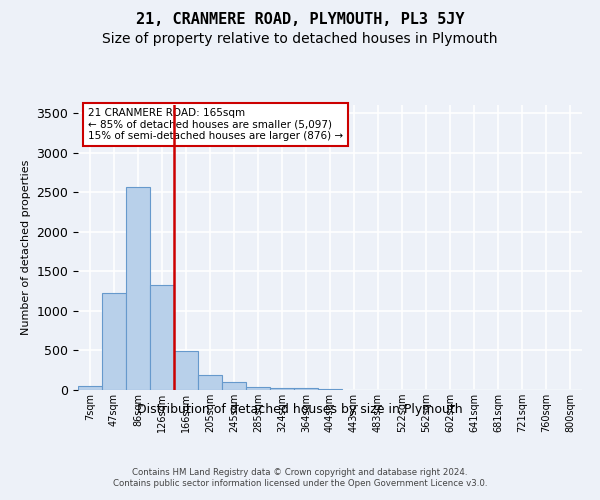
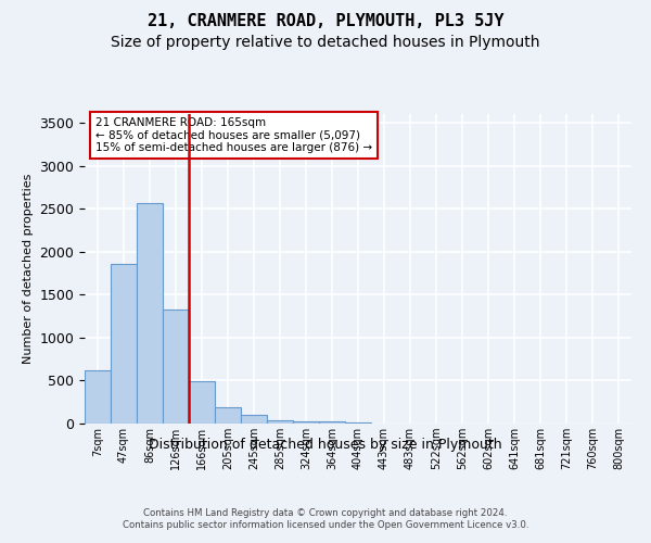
7sqm: 50 -> 620
47sqm: 1230 -> 1860
